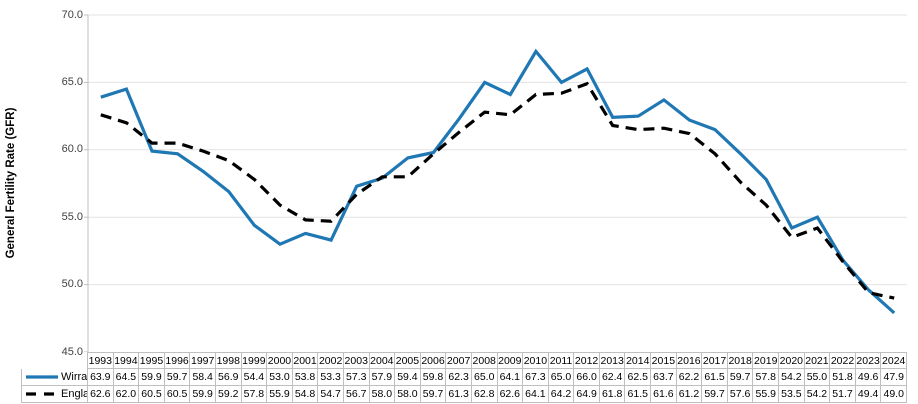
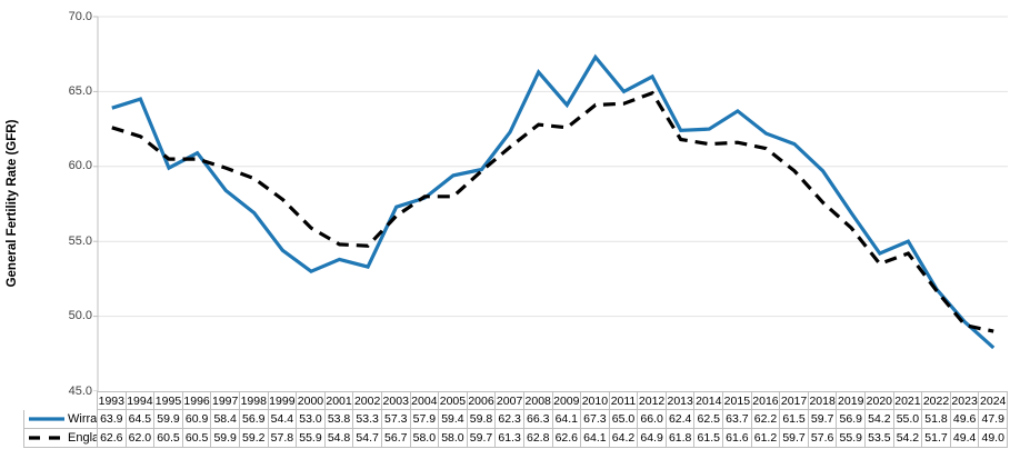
Wirral/1996: 59.7 -> 60.9
Wirral/2008: 65.0 -> 66.3
Wirral/2019: 57.8 -> 56.9
